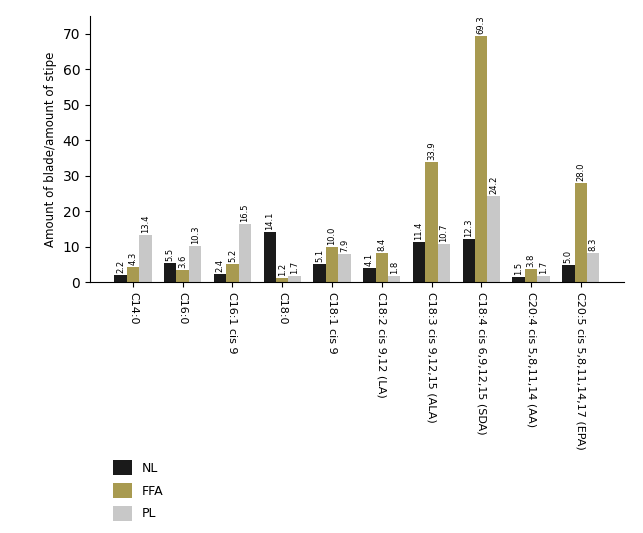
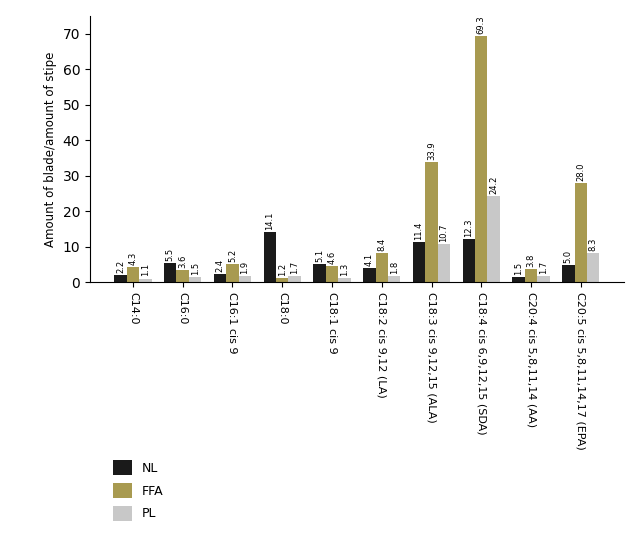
PL/C14:0: 13.4 -> 1.1
PL/C16:0: 10.3 -> 1.5
PL/C16:1 cis 9: 16.5 -> 1.9
FFA/C18:1 cis 9: 10.0 -> 4.6
PL/C18:1 cis 9: 7.9 -> 1.3
